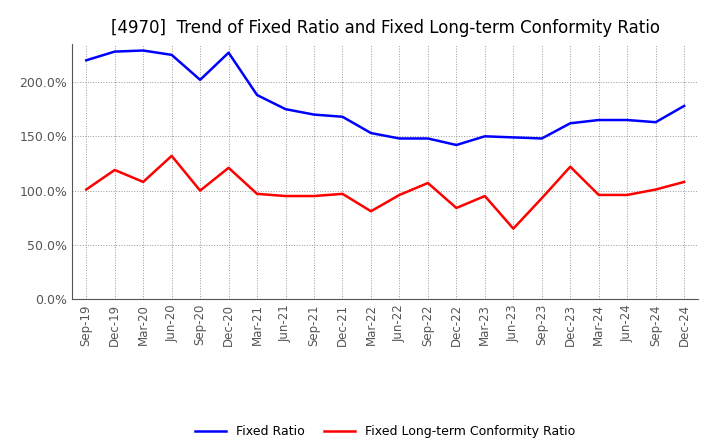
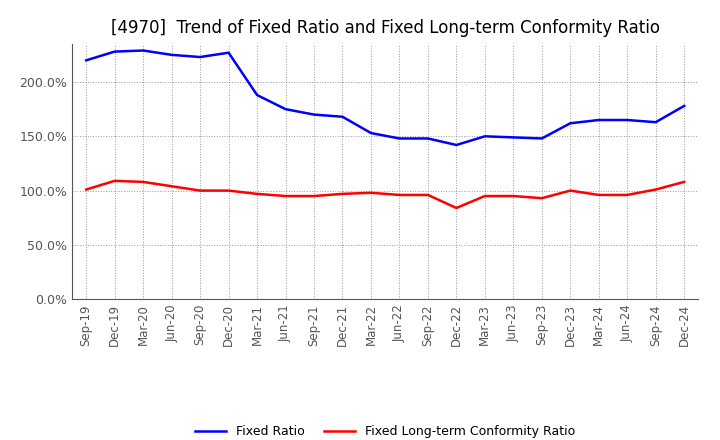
Fixed Long-term Conformity Ratio/Dec-19: 119% -> 109%
Fixed Long-term Conformity Ratio/Jun-20: 132% -> 104%
Fixed Ratio/Sep-20: 202% -> 223%
Fixed Long-term Conformity Ratio/Dec-20: 121% -> 100%
Fixed Long-term Conformity Ratio/Mar-22: 81% -> 98%
Fixed Long-term Conformity Ratio/Sep-22: 107% -> 96%
Fixed Long-term Conformity Ratio/Jun-23: 65% -> 95%
Fixed Long-term Conformity Ratio/Dec-23: 122% -> 100%
